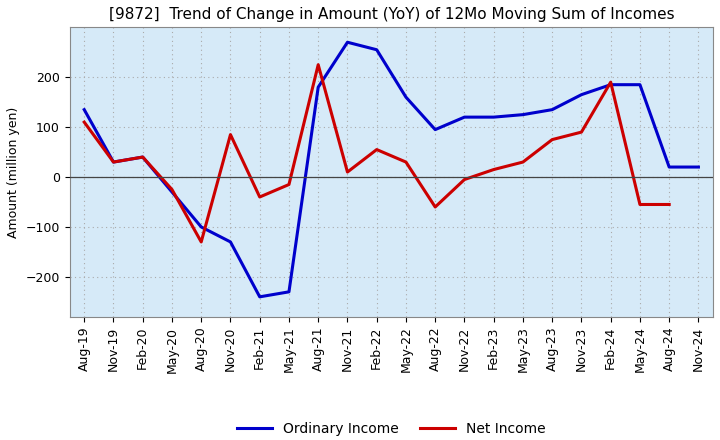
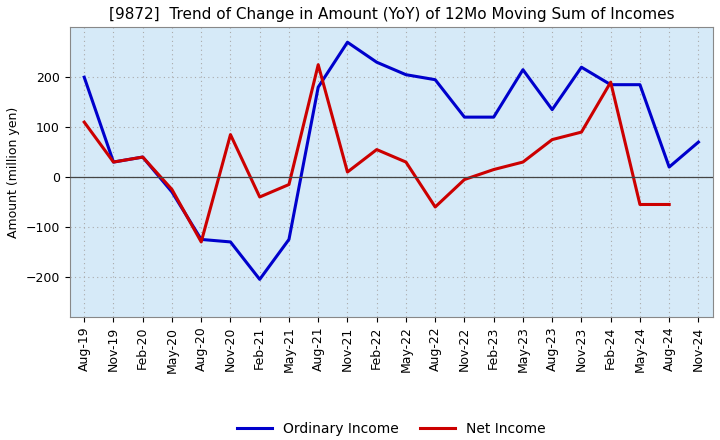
Ordinary Income/Aug-19: 135 -> 200
Ordinary Income/Aug-20: -100 -> -125
Ordinary Income/Feb-21: -240 -> -205
Ordinary Income/May-21: -230 -> -125
Ordinary Income/Feb-22: 255 -> 230
Ordinary Income/May-22: 160 -> 205
Ordinary Income/Aug-22: 95 -> 195
Ordinary Income/May-23: 125 -> 215
Ordinary Income/Nov-23: 165 -> 220
Ordinary Income/Nov-24: 20 -> 70
